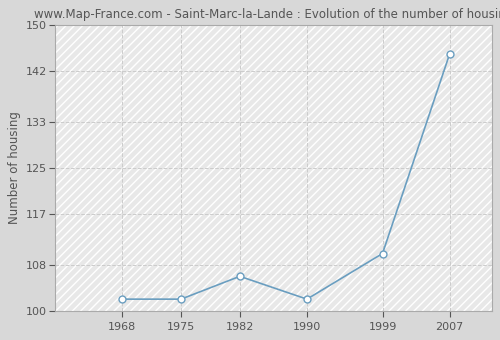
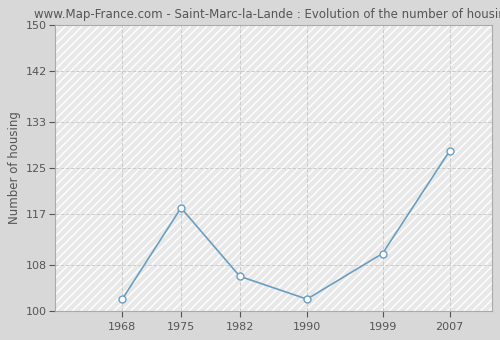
1975: 102 -> 118
2007: 145 -> 128
